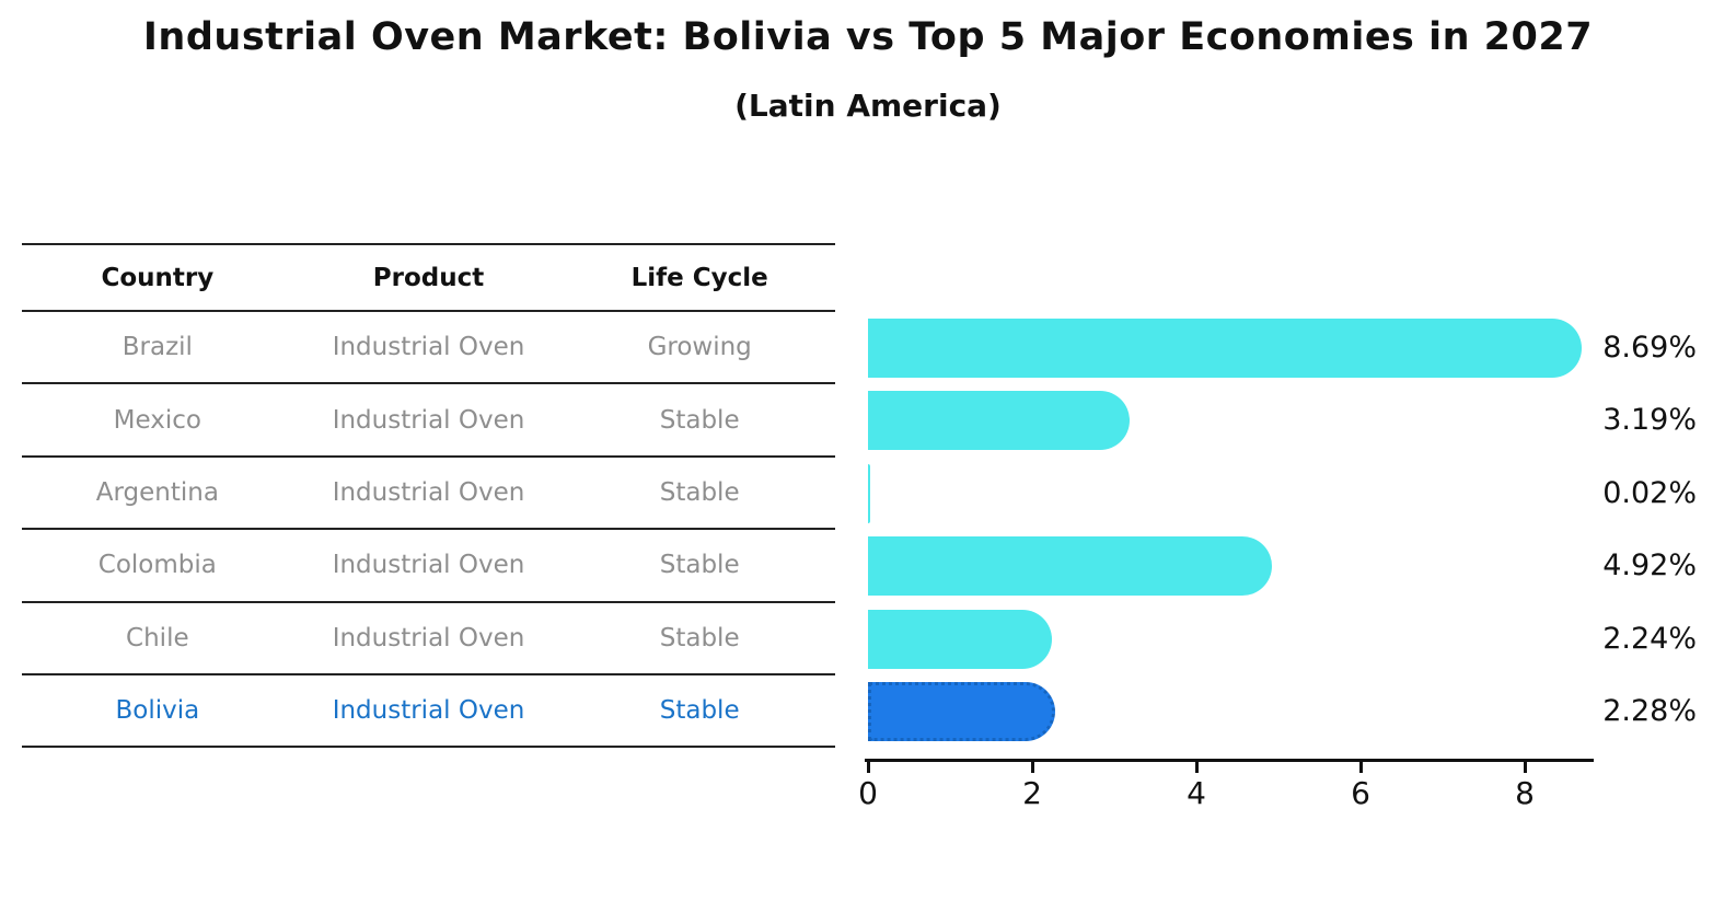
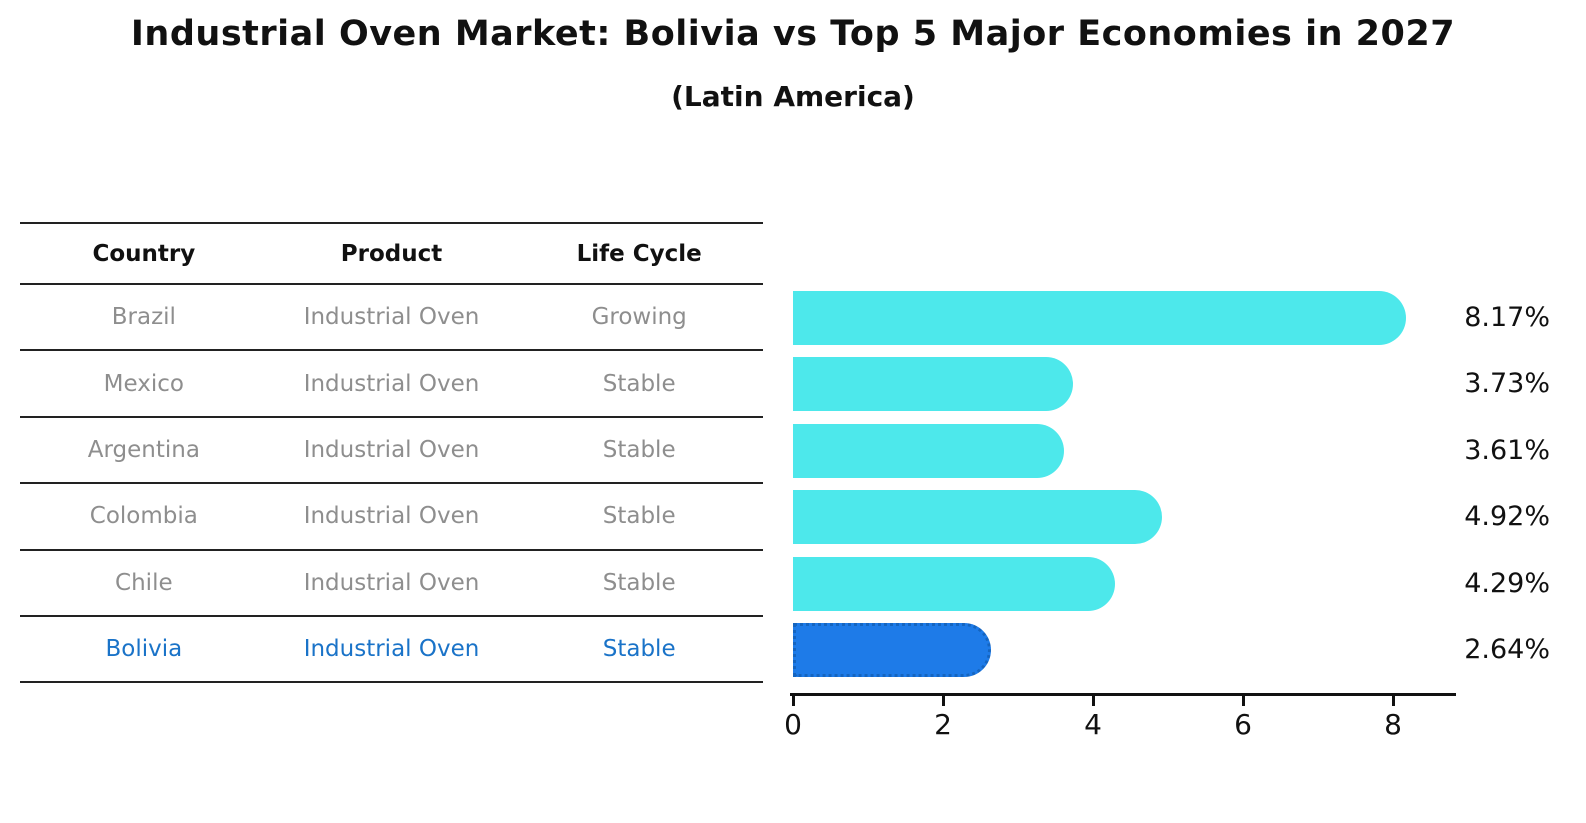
Brazil: 8.69% -> 8.17%
Mexico: 3.19% -> 3.73%
Argentina: 0.02% -> 3.61%
Chile: 2.24% -> 4.29%
Bolivia: 2.28% -> 2.64%
